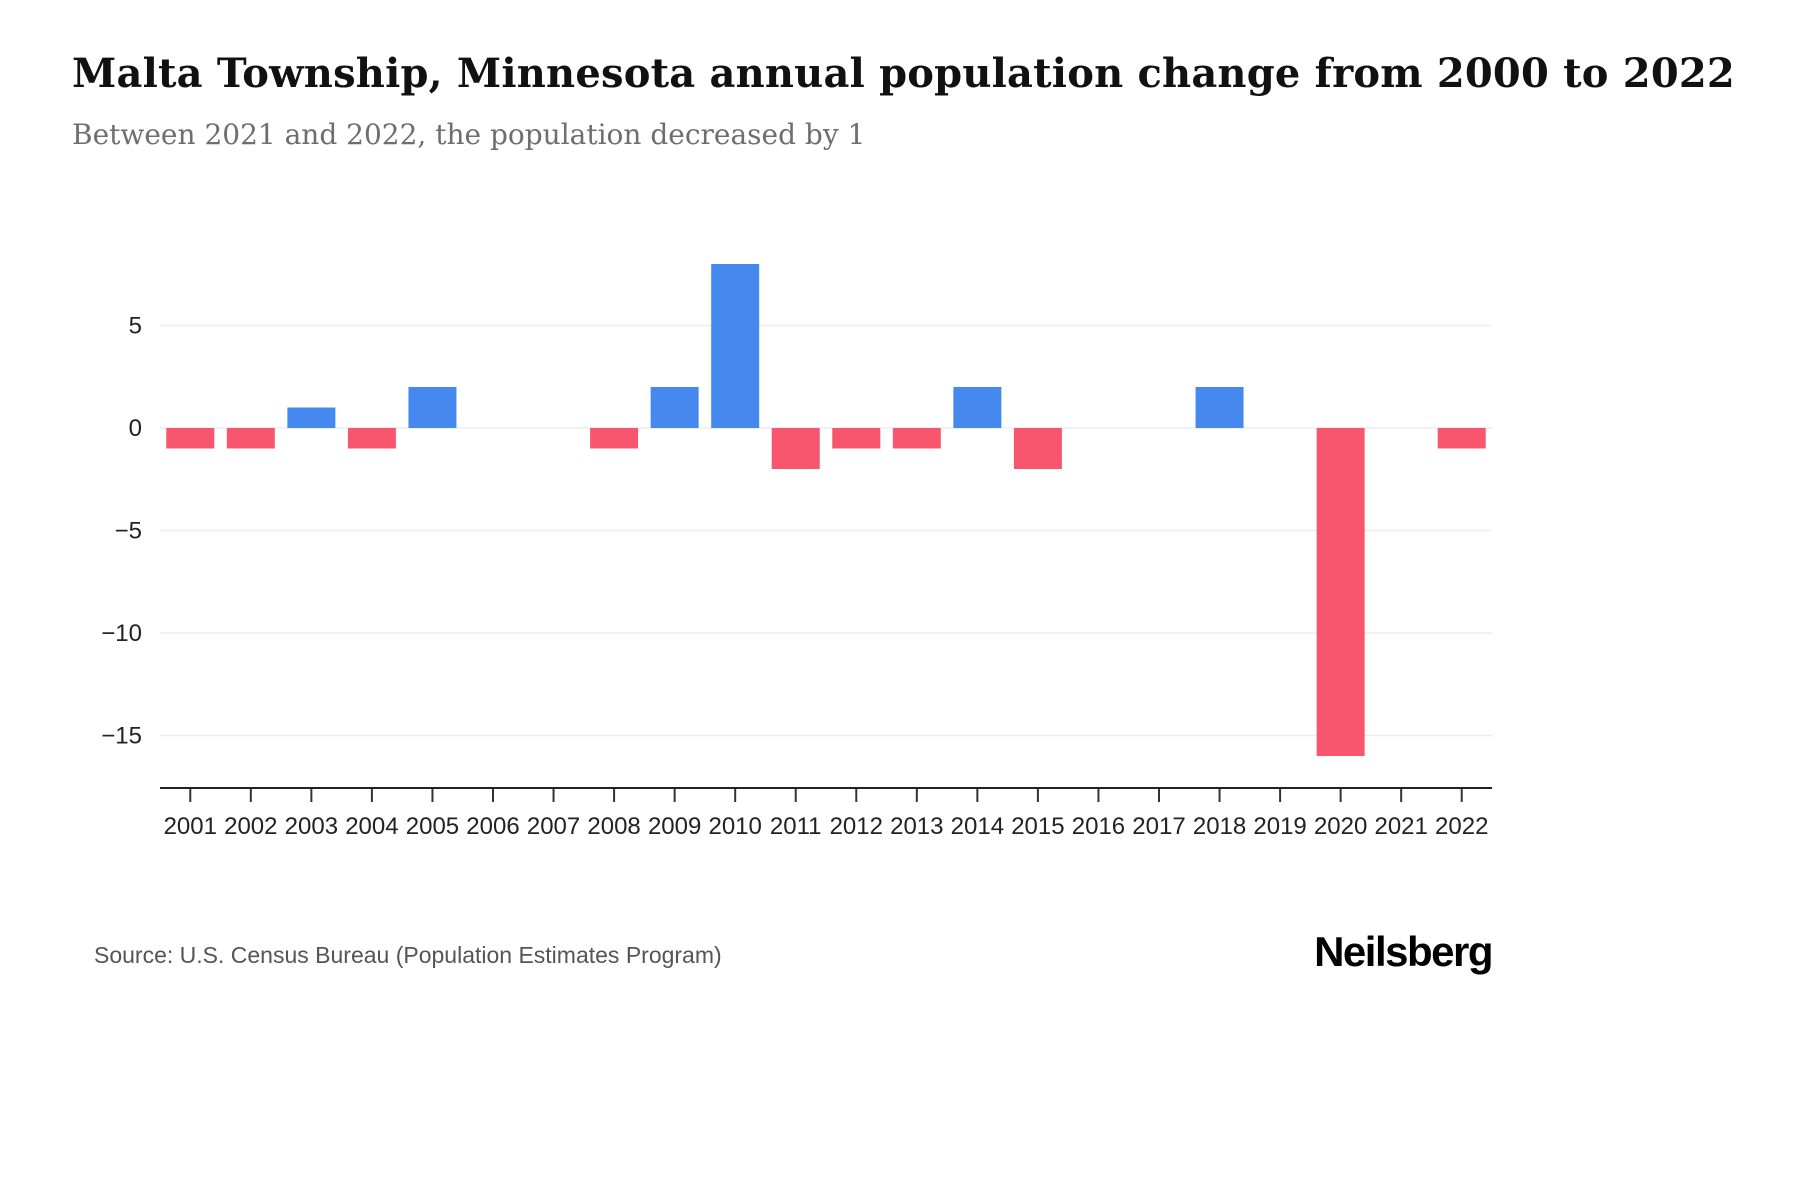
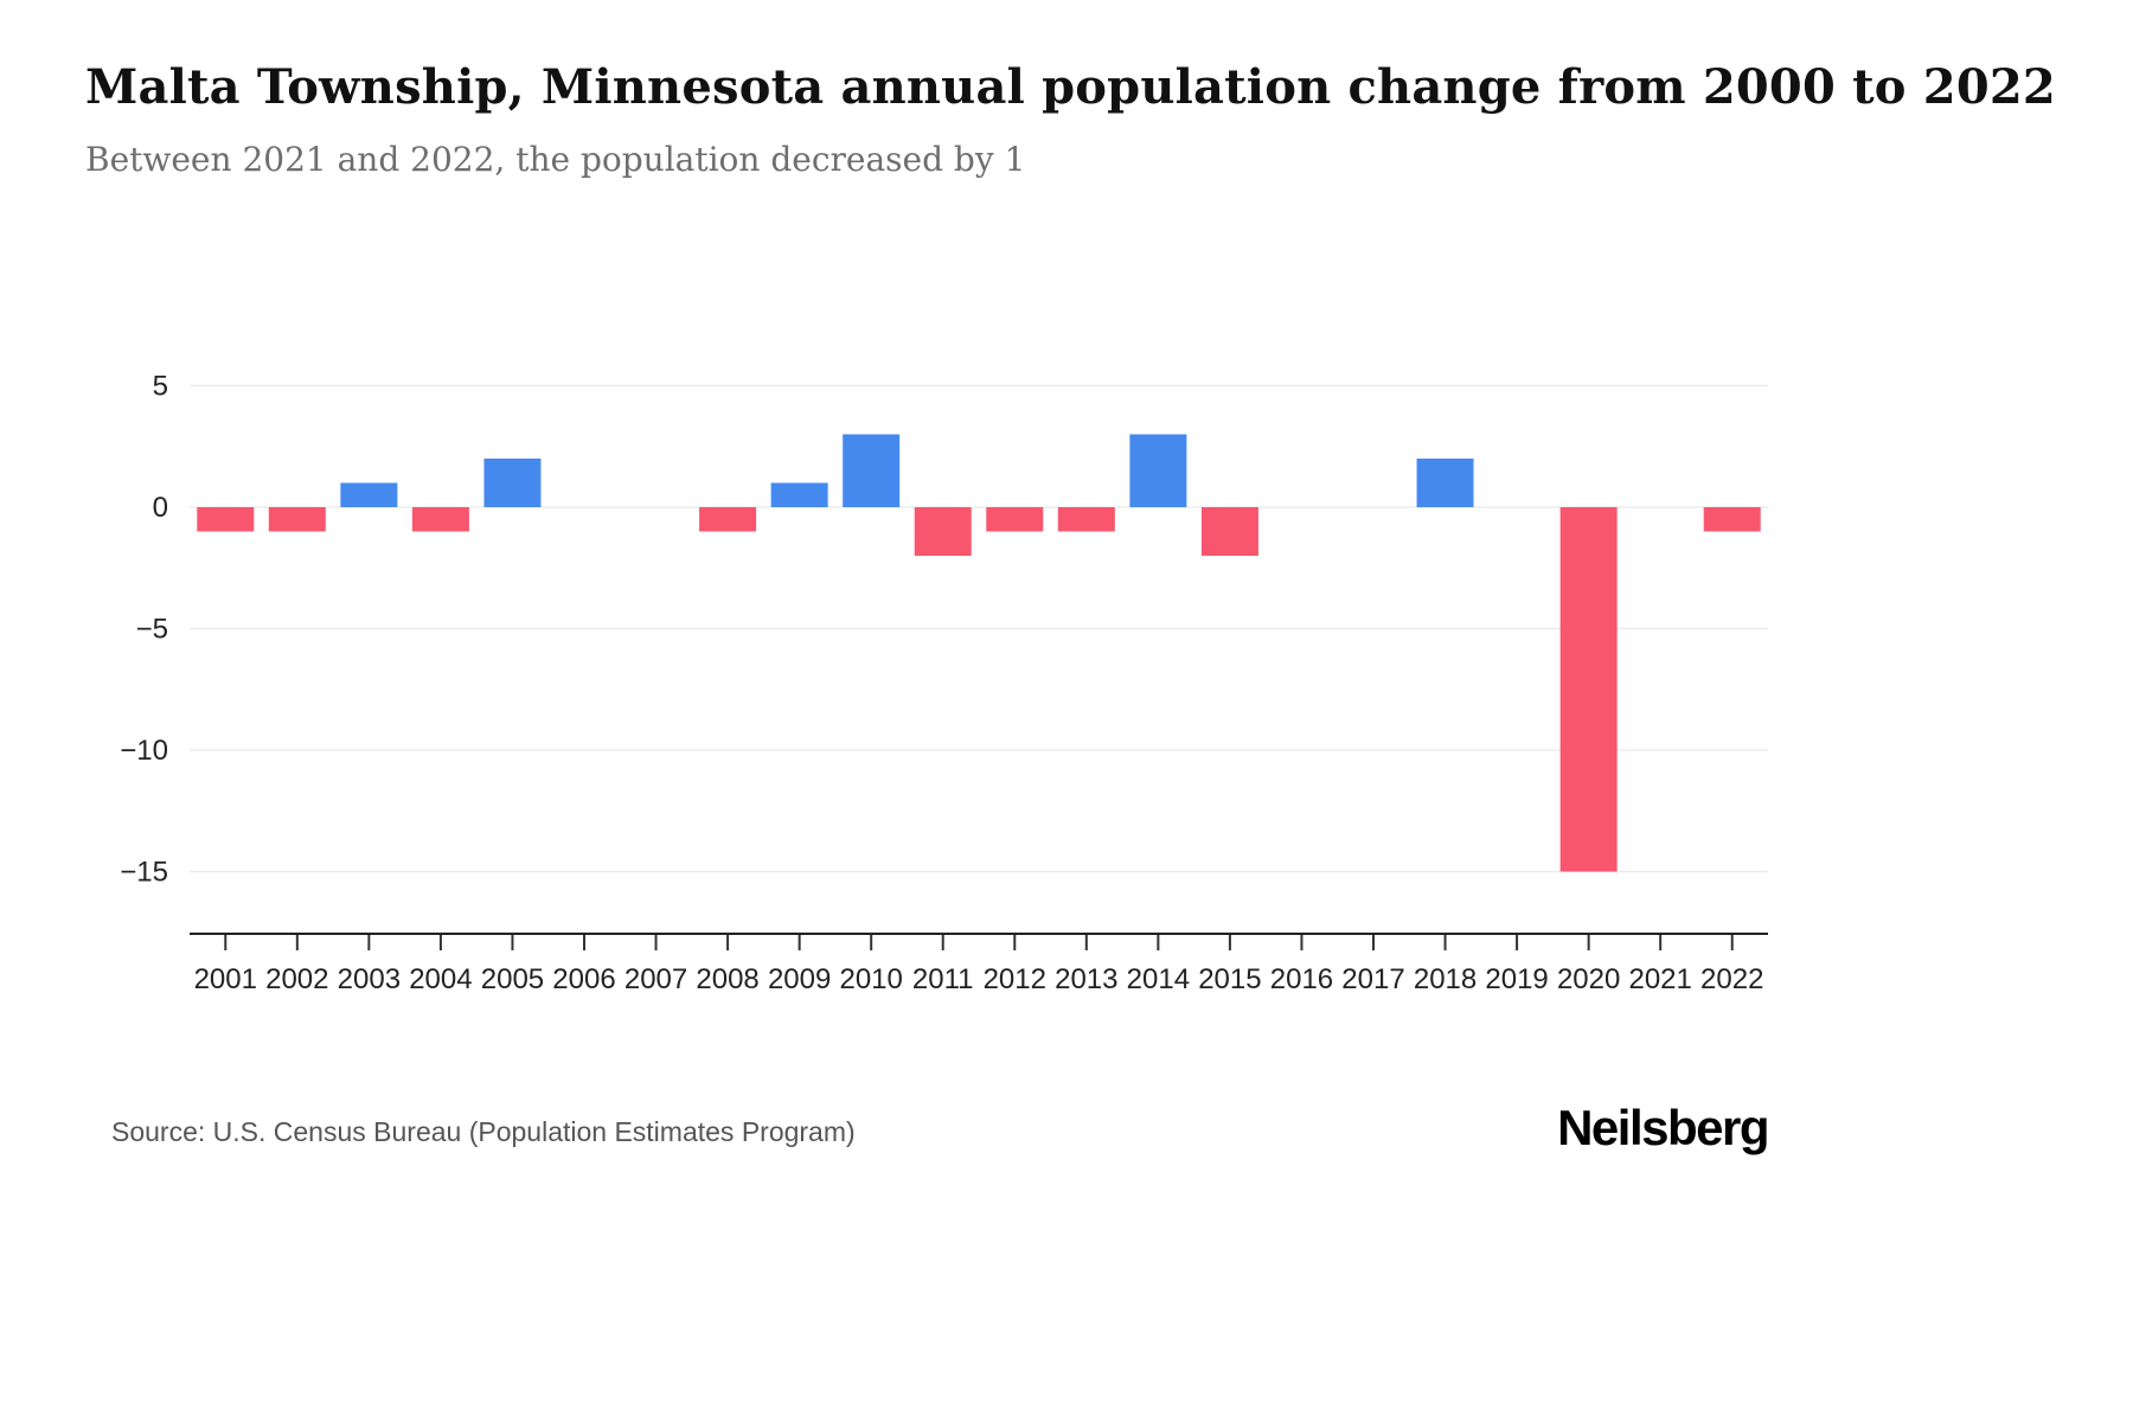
2009: 2 -> 1
2010: 8 -> 3
2014: 2 -> 3
2020: -16 -> -15
